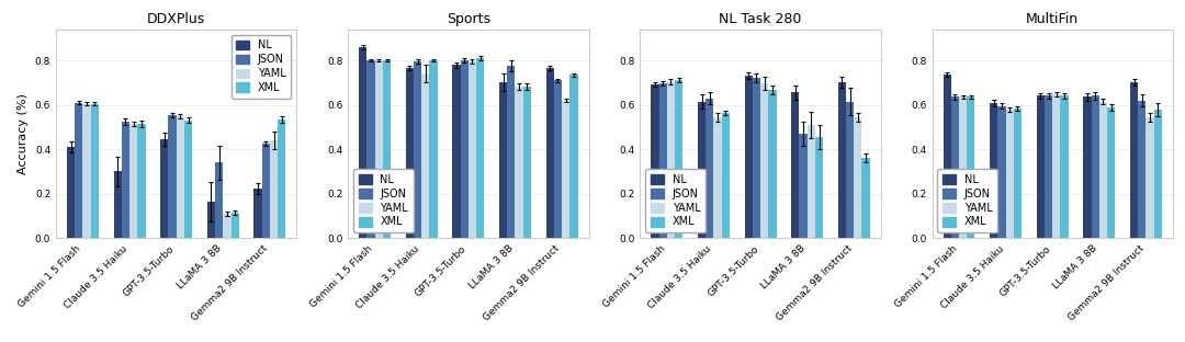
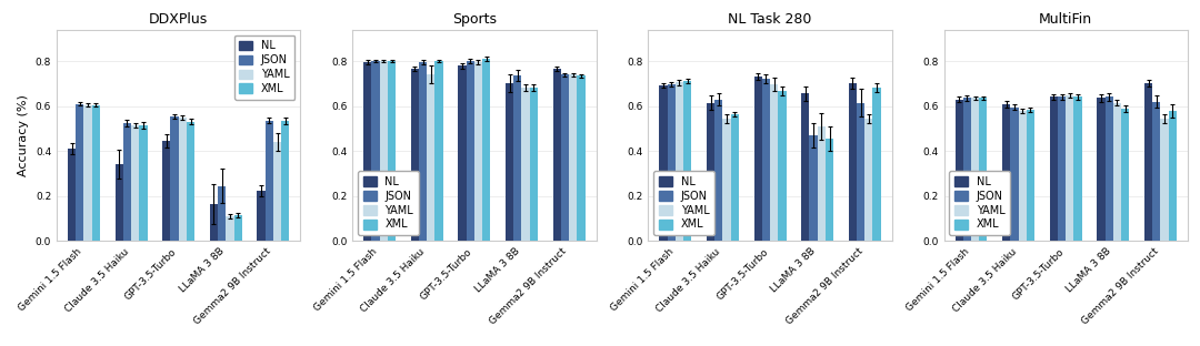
DDXPlus/NL/Claude 3.5 Haiku: 0.300 -> 0.340
DDXPlus/JSON/LLaMA 3 8B: 0.340 -> 0.245
DDXPlus/JSON/Gemma2 9B Instruct: 0.425 -> 0.535
Sports/NL/Gemini 1.5 Flash: 0.860 -> 0.795
Sports/JSON/LLaMA 3 8B: 0.775 -> 0.735
Sports/JSON/Gemma2 9B Instruct: 0.710 -> 0.740
Sports/YAML/Gemma2 9B Instruct: 0.620 -> 0.740
NL Task 280/XML/Gemma2 9B Instruct: 0.360 -> 0.680
MultiFin/NL/Gemini 1.5 Flash: 0.735 -> 0.630
